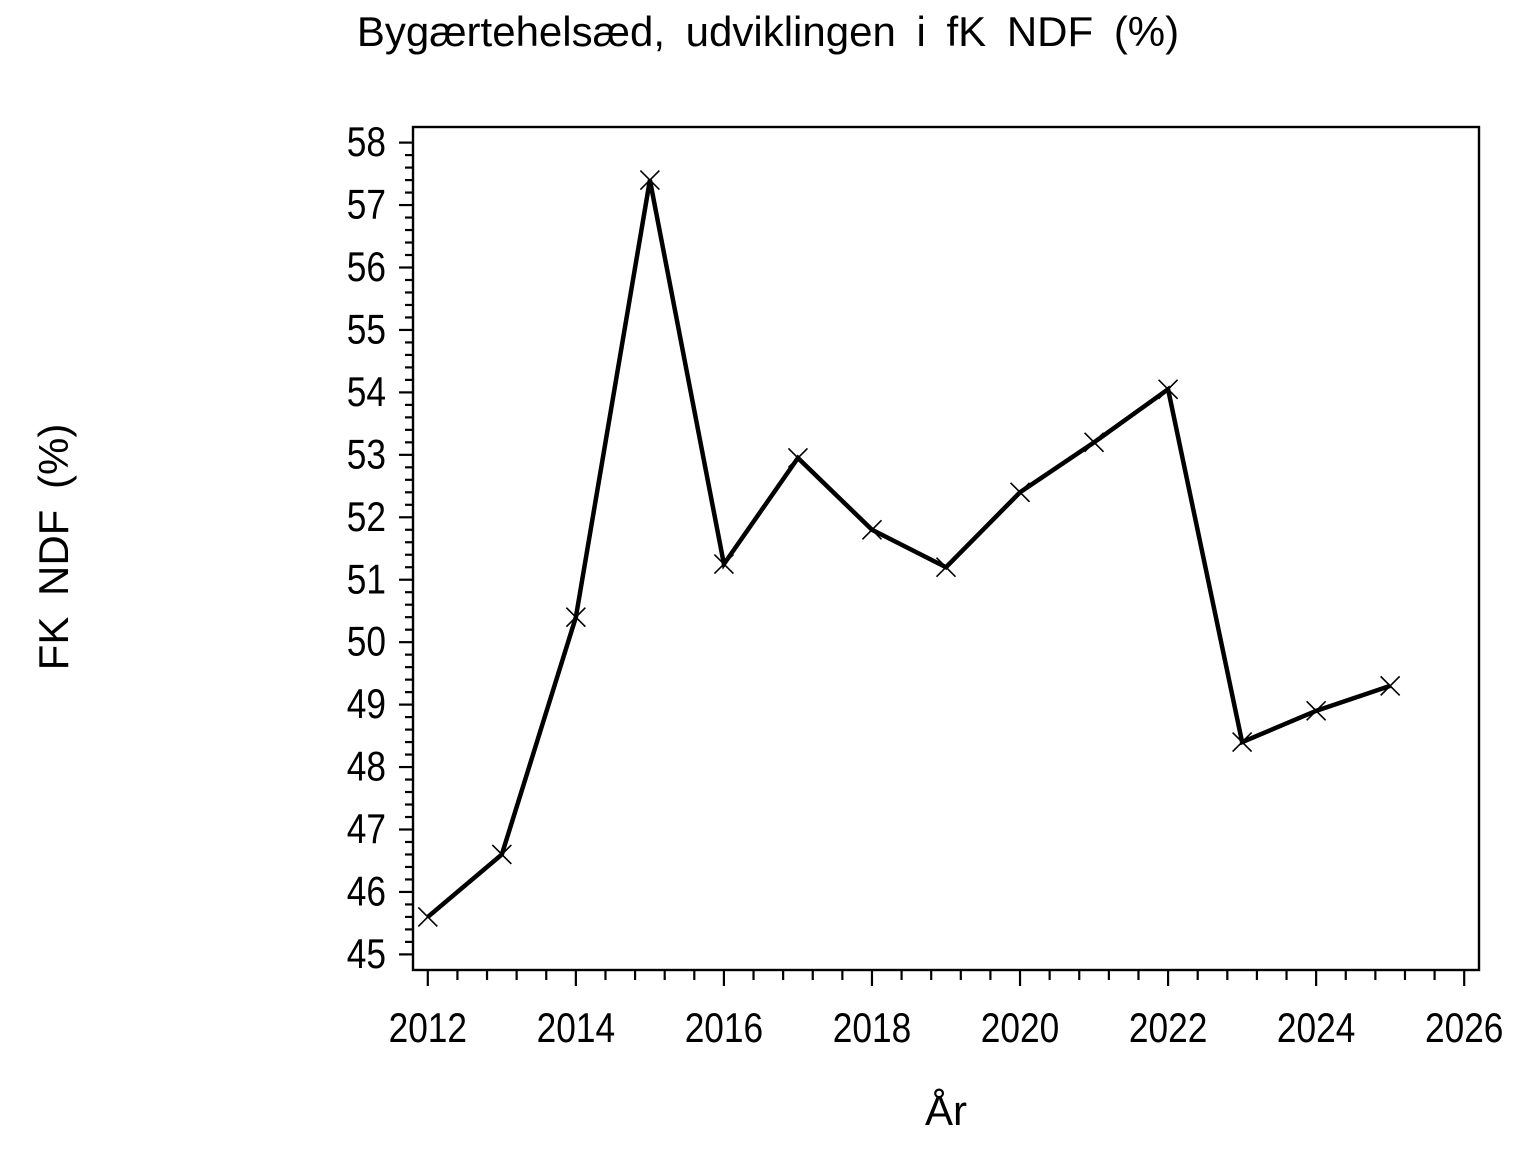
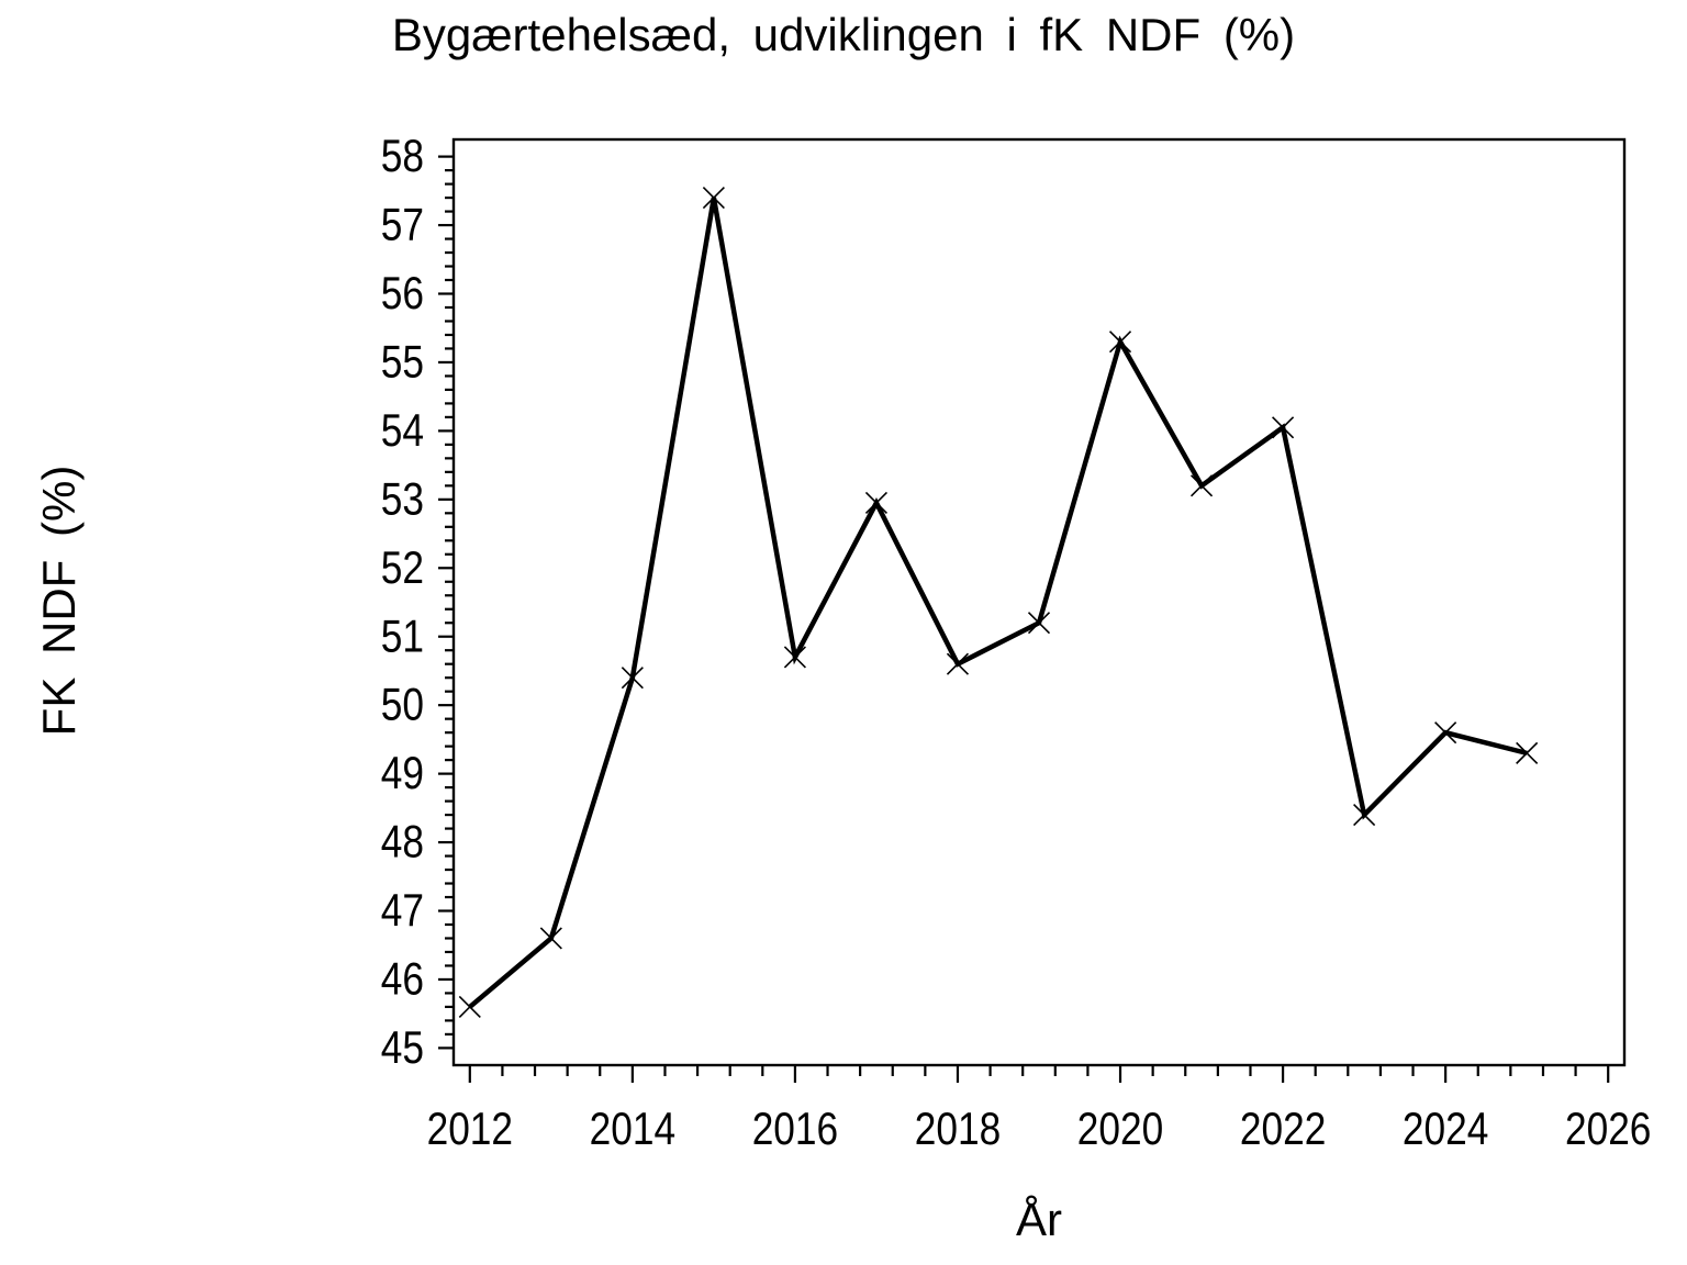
2016: 51.2 -> 50.7
2018: 51.8 -> 50.6
2020: 52.4 -> 55.3
2024: 48.9 -> 49.6
